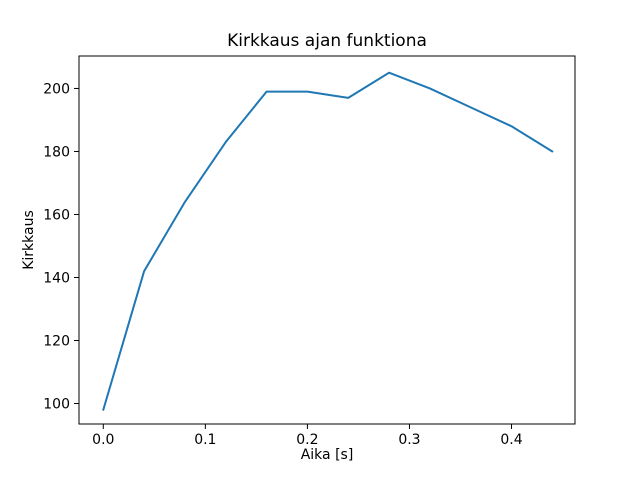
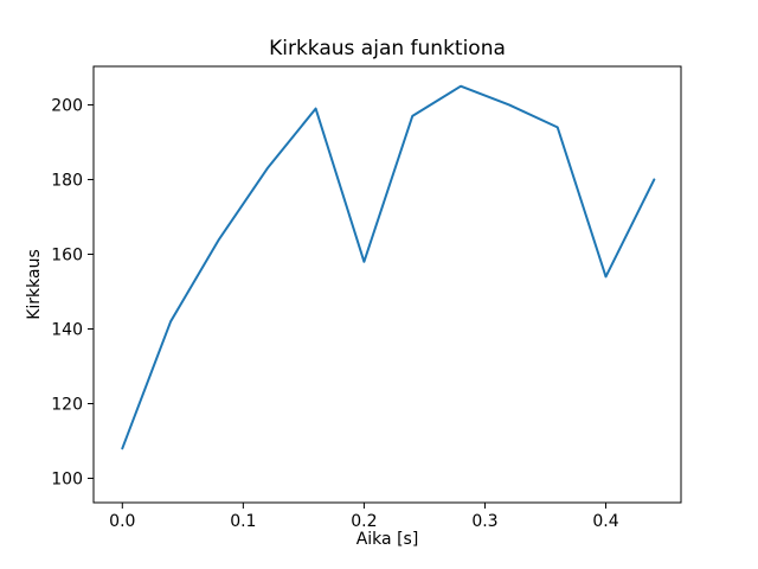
0.0: 98 -> 108
0.2: 199 -> 158
0.4: 188 -> 154
